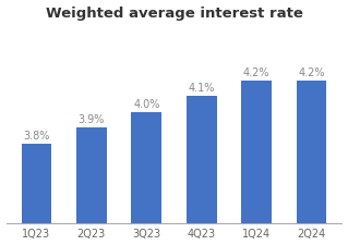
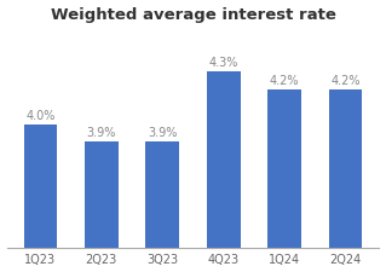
1Q23: 3.8% -> 4.0%
3Q23: 4.0% -> 3.9%
4Q23: 4.1% -> 4.3%
